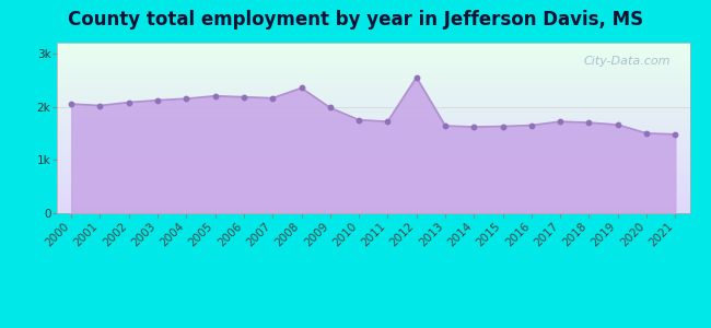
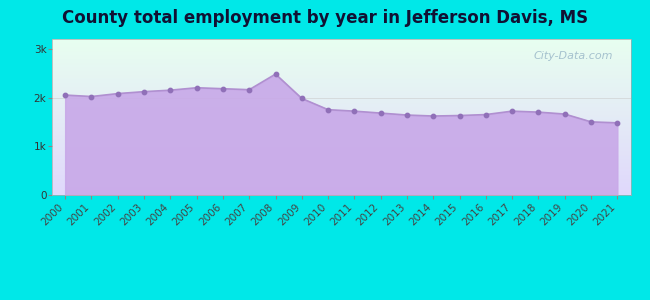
2008: 2.35k -> 2.48k
2012: 2.55k -> 1.68k
